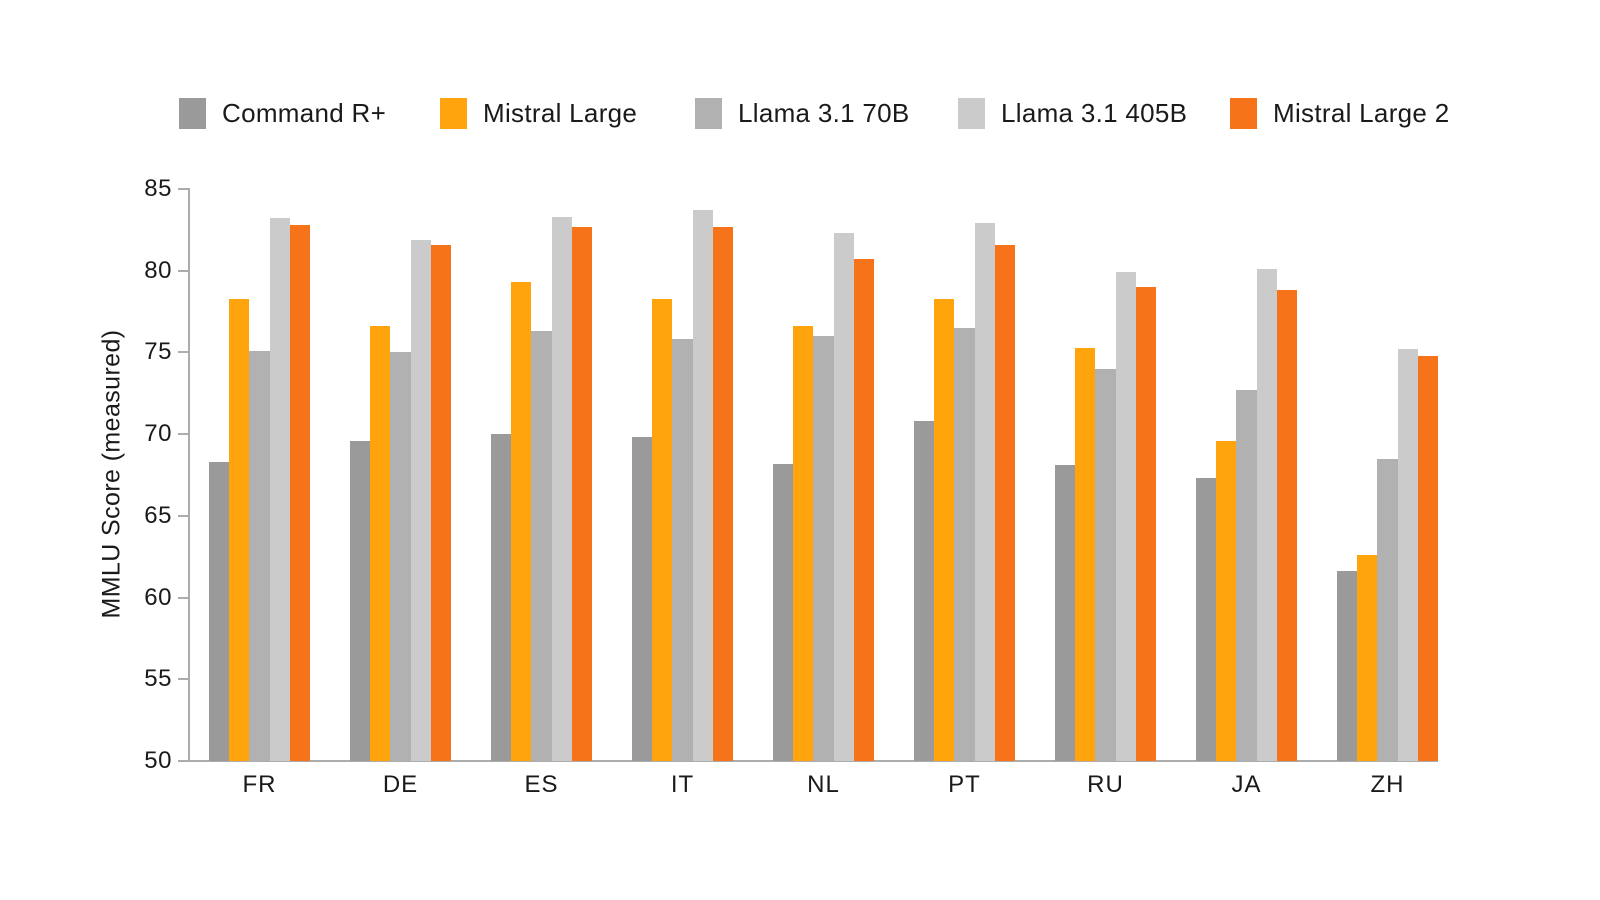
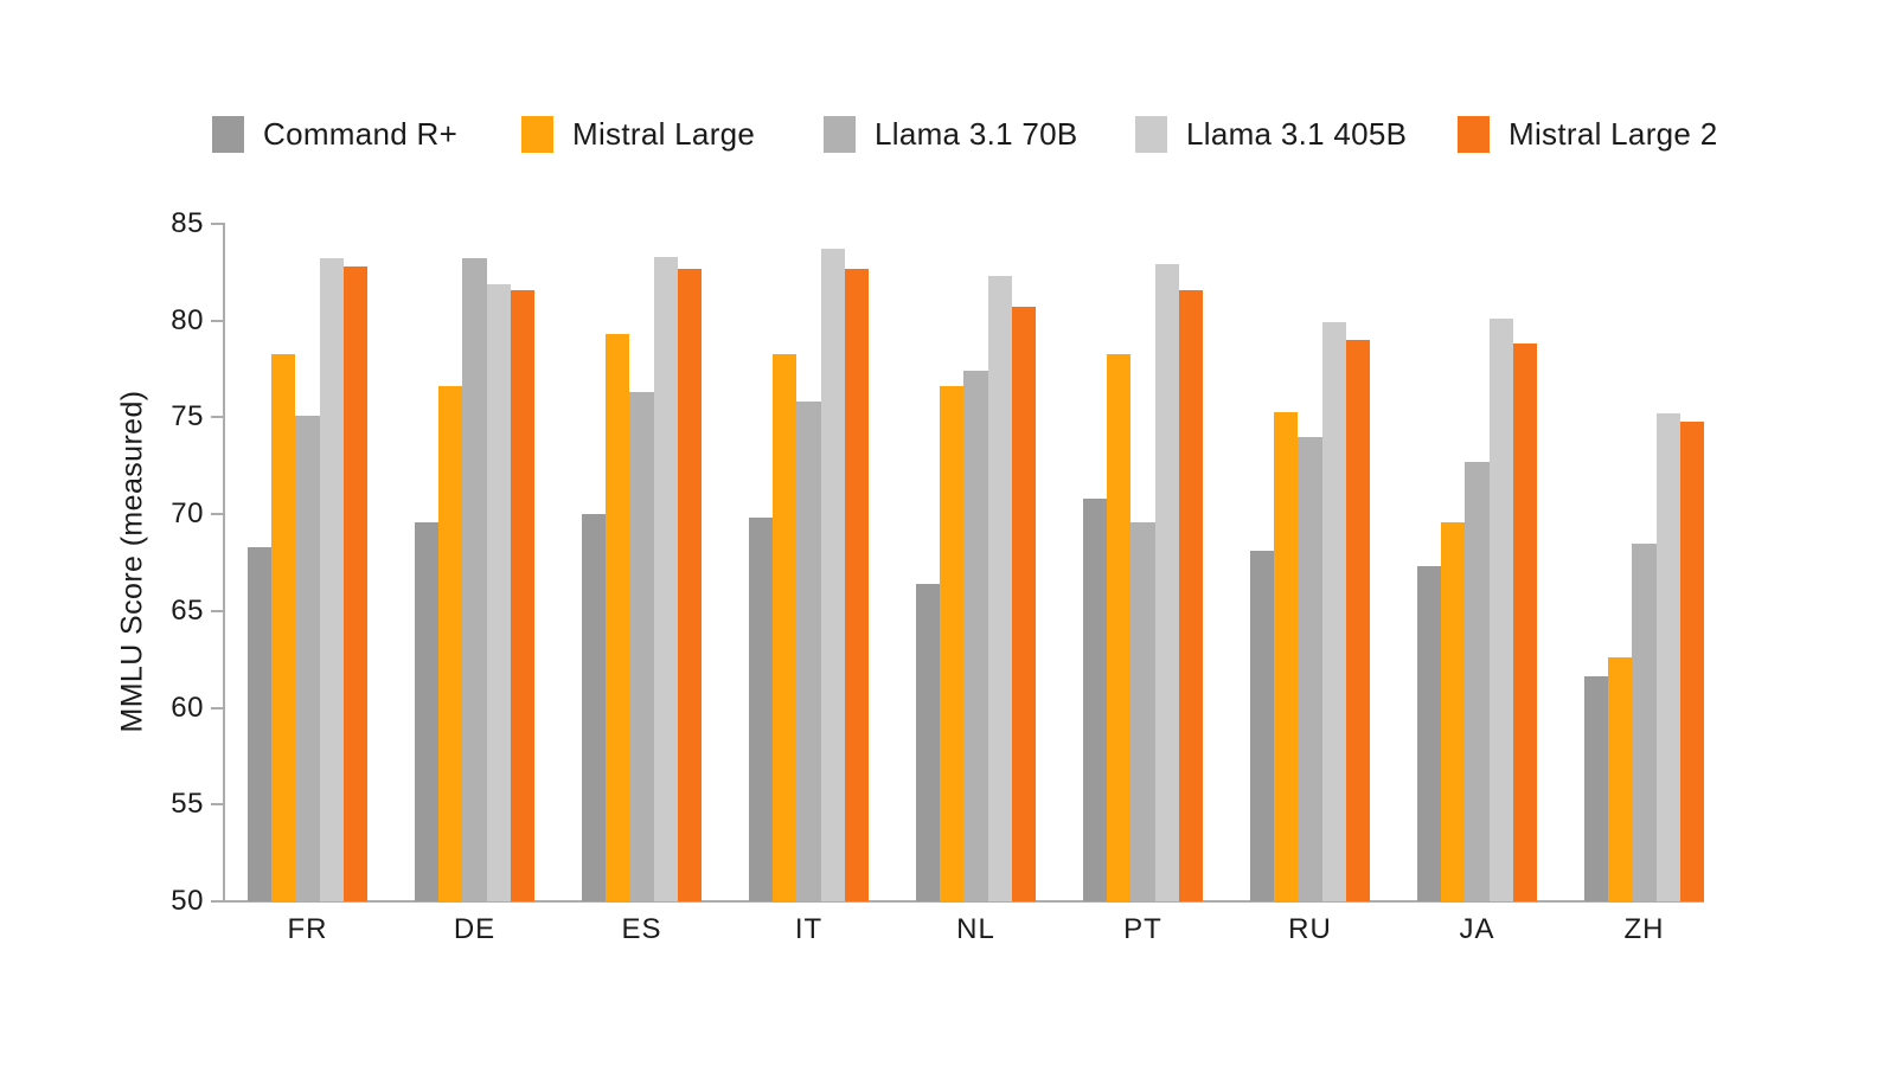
Llama 3.1 70B/DE: 75.0 -> 83.2
Command R+/NL: 68.2 -> 66.4
Llama 3.1 70B/NL: 76.0 -> 77.4
Llama 3.1 70B/PT: 76.5 -> 69.6
